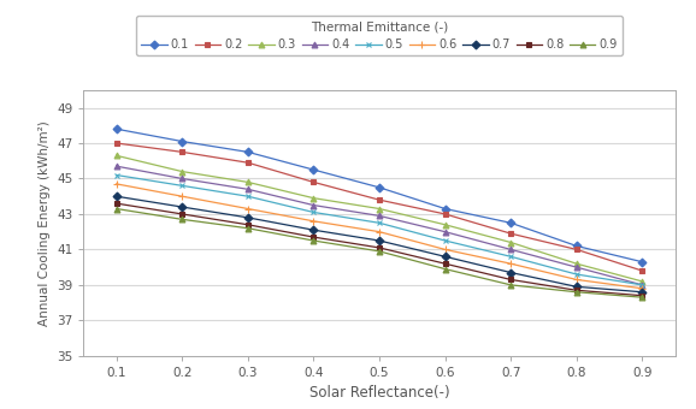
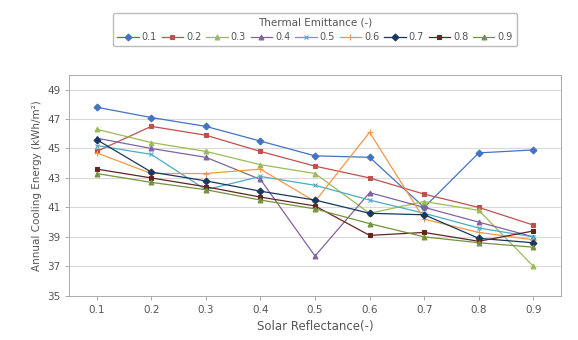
0.2/0.1: 47.0 -> 44.8
0.7/0.1: 44.0 -> 45.6
0.6/0.2: 44.0 -> 43.3
0.5/0.3: 44.0 -> 42.2
0.4/0.4: 43.5 -> 42.9
0.6/0.4: 42.6 -> 43.6
0.4/0.5: 42.9 -> 37.7
0.6/0.5: 42.0 -> 41.4
0.1/0.6: 43.3 -> 44.4
0.3/0.6: 42.4 -> 40.6
0.6/0.6: 41.0 -> 46.1
0.8/0.6: 40.2 -> 39.1
0.1/0.7: 42.5 -> 41.0
0.7/0.7: 39.7 -> 40.5
0.1/0.8: 41.2 -> 44.7
0.3/0.8: 40.2 -> 40.8
0.1/0.9: 40.3 -> 44.9
0.3/0.9: 39.2 -> 37.0
0.8/0.9: 38.4 -> 39.4
